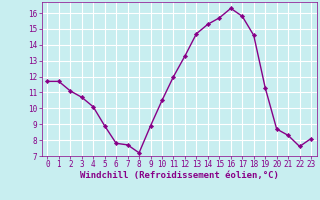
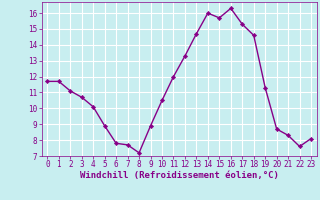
14: 15.3 -> 16.0
17: 15.8 -> 15.3
